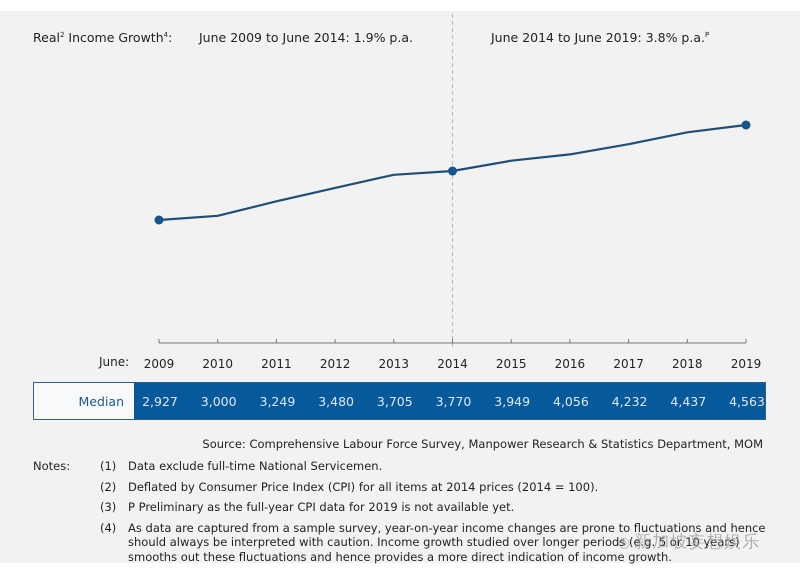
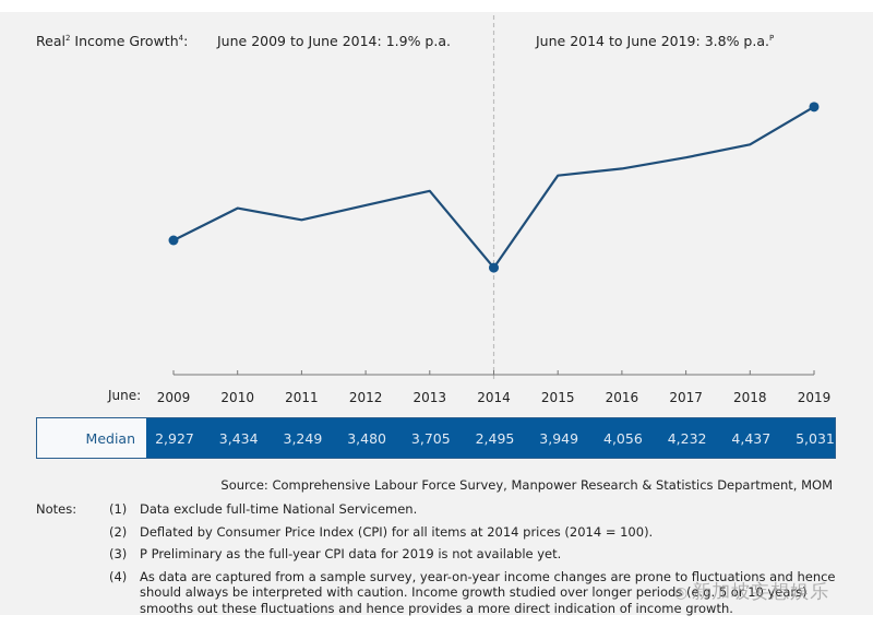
2010: 3,000 -> 3,434
2014: 3,770 -> 2,495
2019: 4,563 -> 5,031
